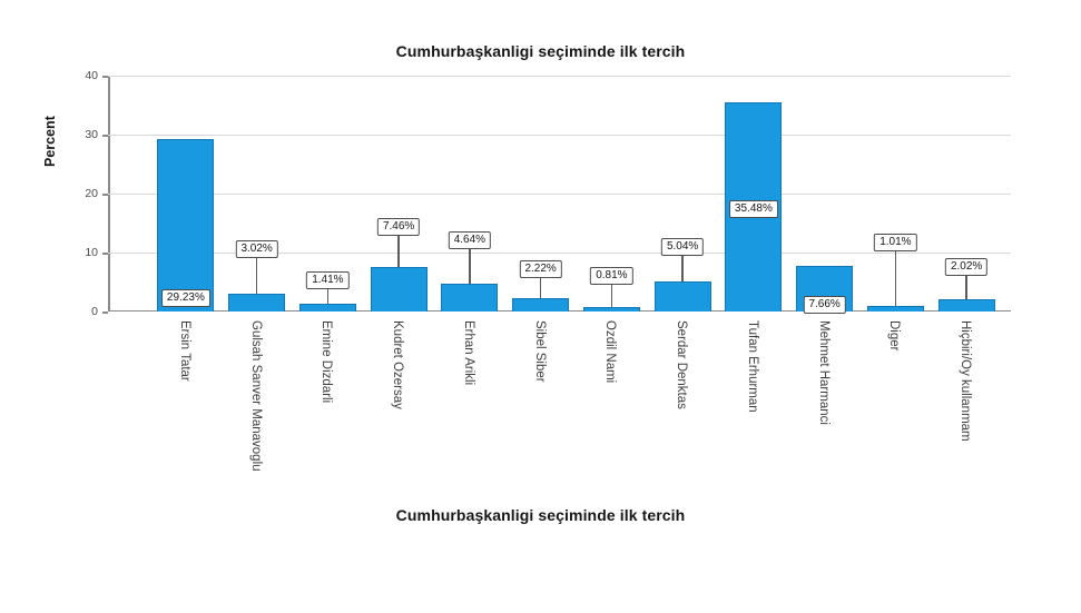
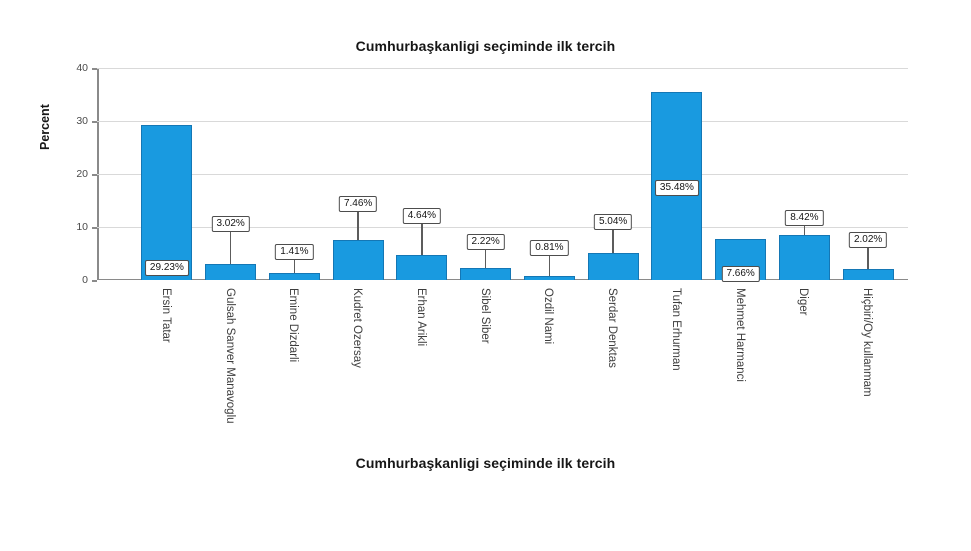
Diger: 1.01% -> 8.42%
